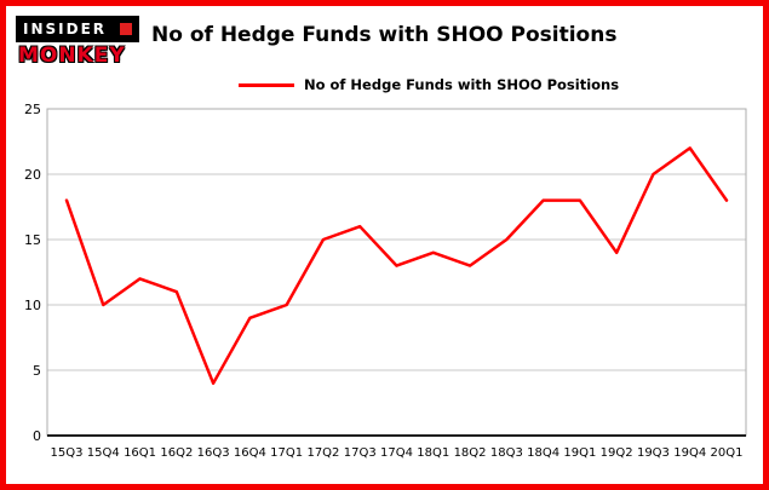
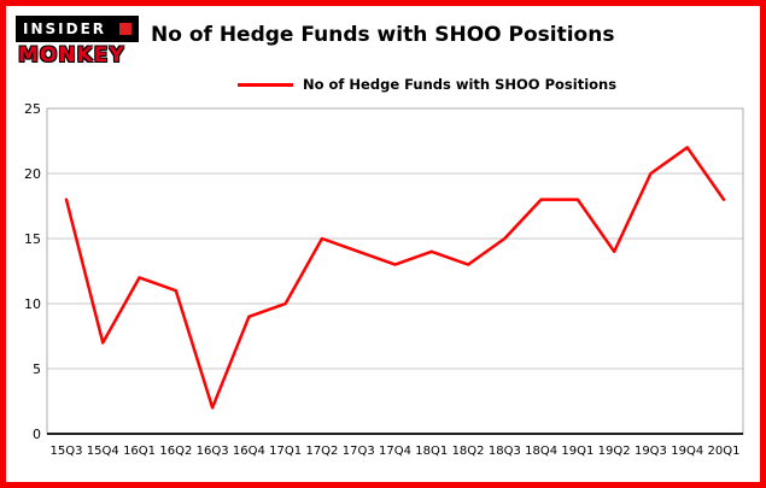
15Q4: 10 -> 7
16Q3: 4 -> 2
17Q3: 16 -> 14
